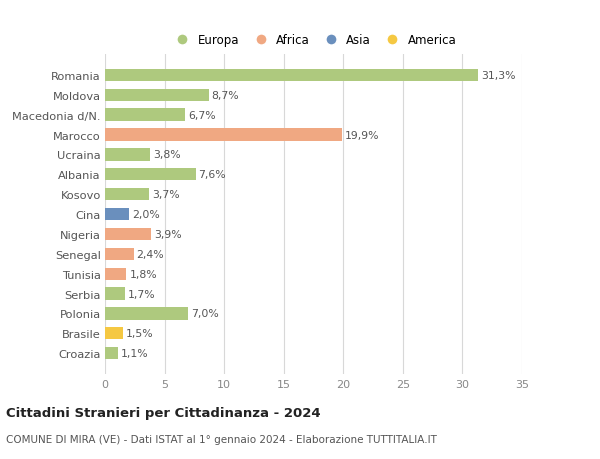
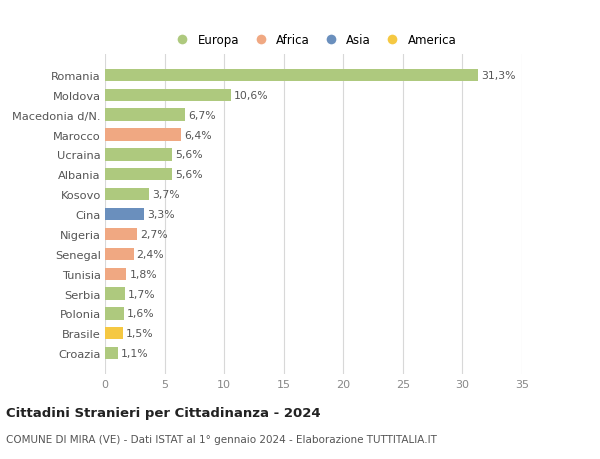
Moldova: 8,7% -> 10,6%
Marocco: 19,9% -> 6,4%
Ucraina: 3,8% -> 5,6%
Albania: 7,6% -> 5,6%
Cina: 2,0% -> 3,3%
Nigeria: 3,9% -> 2,7%
Polonia: 7,0% -> 1,6%
